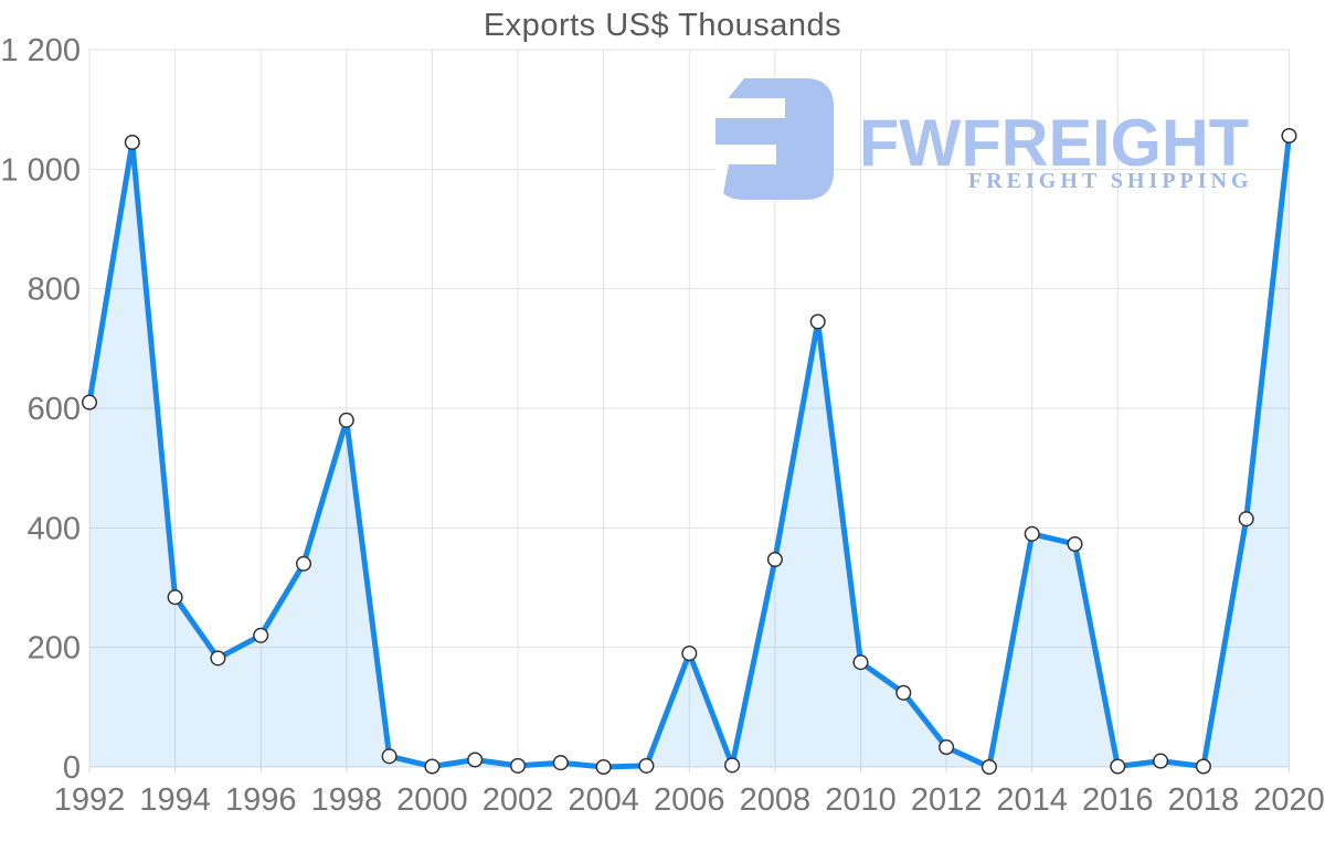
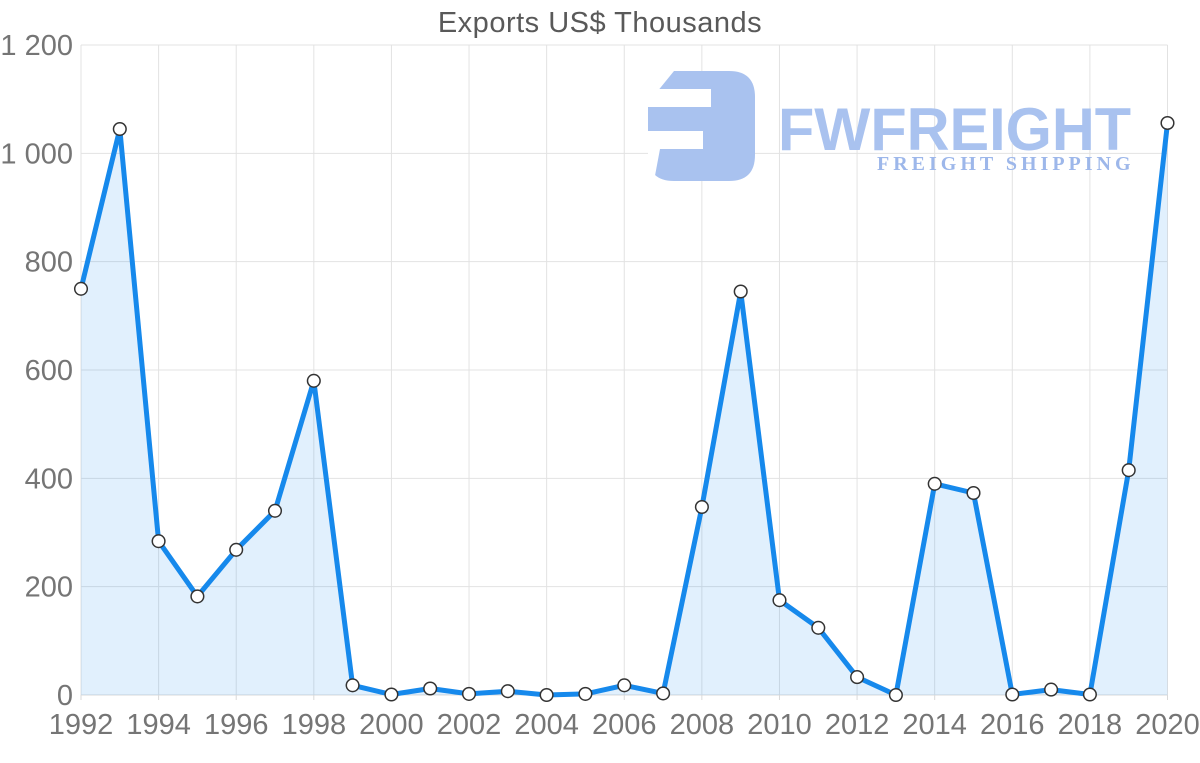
1992: 610 -> 750
1996: 220 -> 270
2006: 190 -> 20
